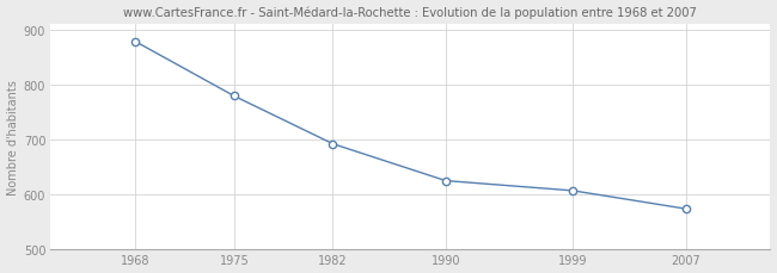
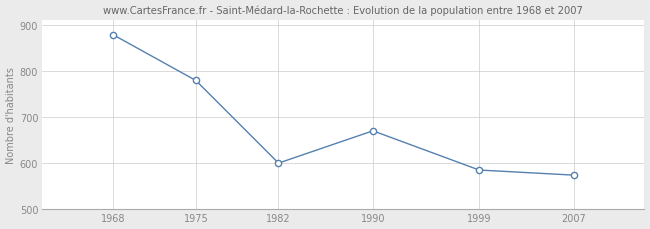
1982: 692 -> 600
1990: 625 -> 670
1999: 607 -> 585
